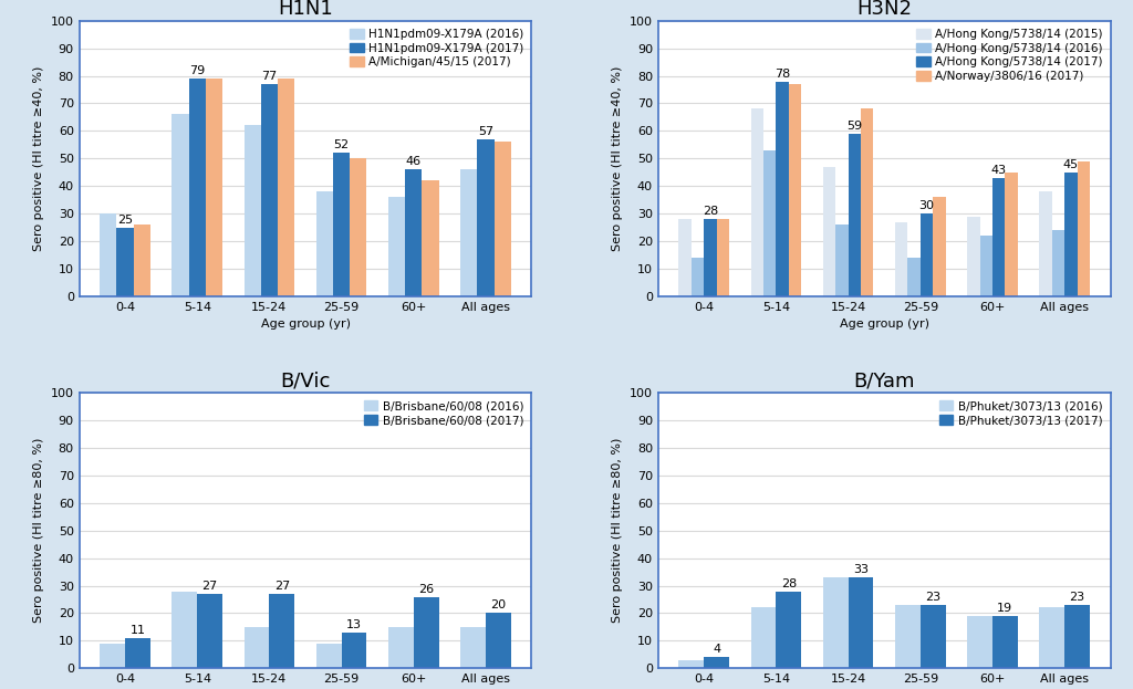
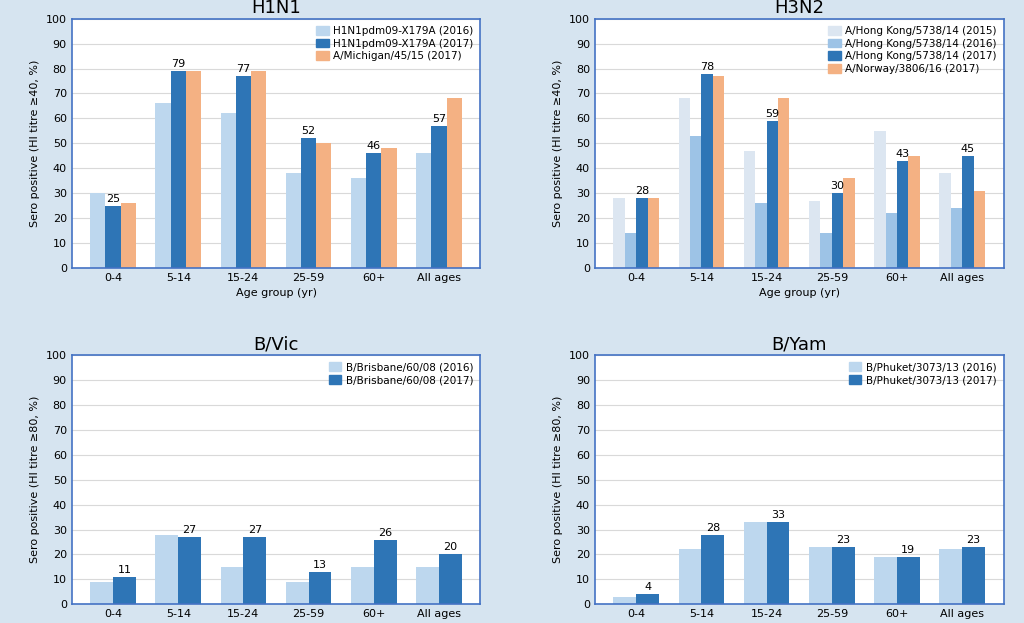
H1N1/A/Michigan/45/15 (2017)/60+: 42 -> 48
H1N1/A/Michigan/45/15 (2017)/All ages: 56 -> 68
H3N2/A/Hong Kong/5738/14 (2015)/60+: 29 -> 55
H3N2/A/Norway/3806/16 (2017)/All ages: 49 -> 31
